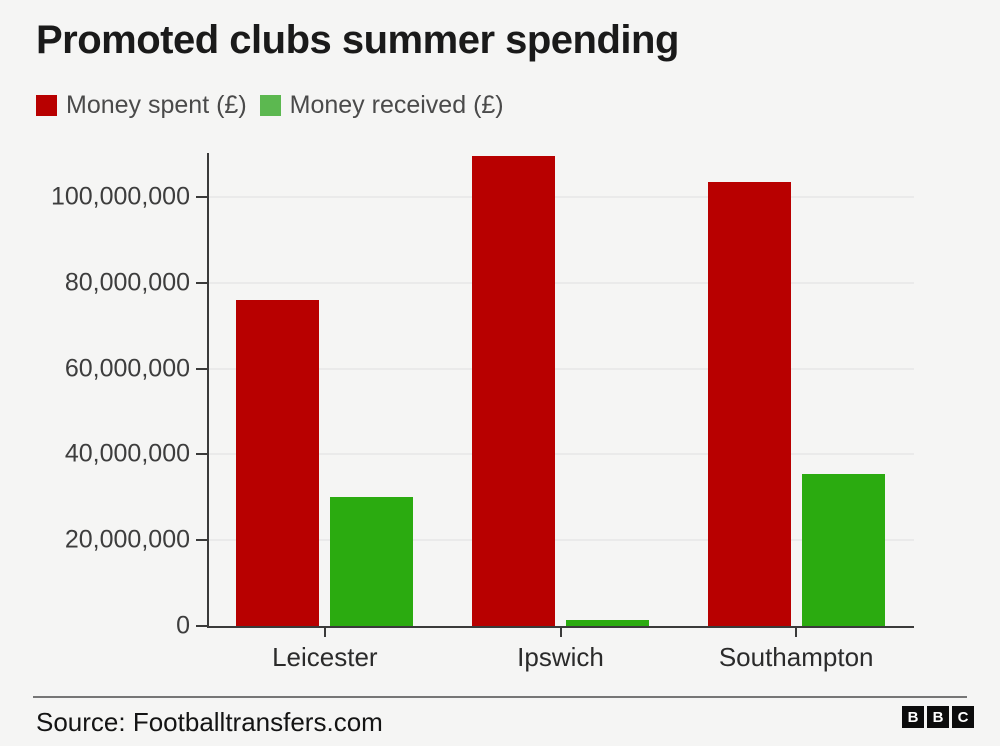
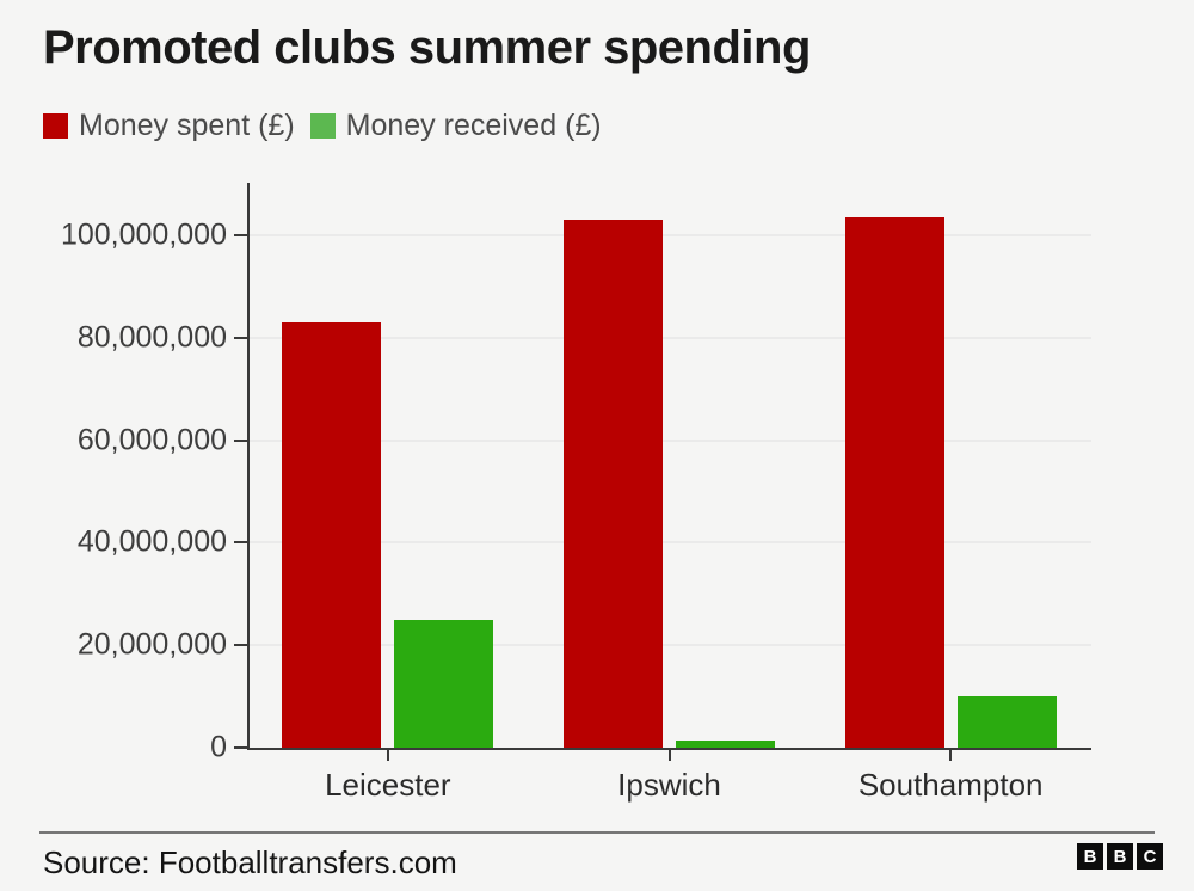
Money spent (£)/Leicester: 76000000 -> 83000000
Money received (£)/Leicester: 30000000 -> 25000000
Money spent (£)/Ipswich: 110000000 -> 103000000
Money received (£)/Southampton: 36000000 -> 10000000
